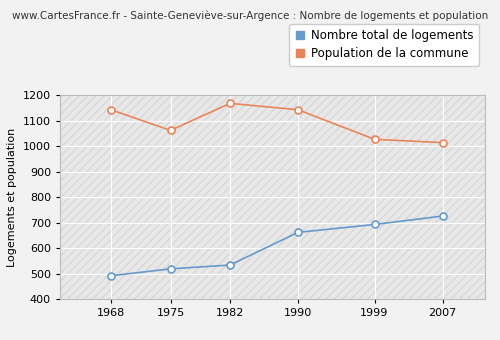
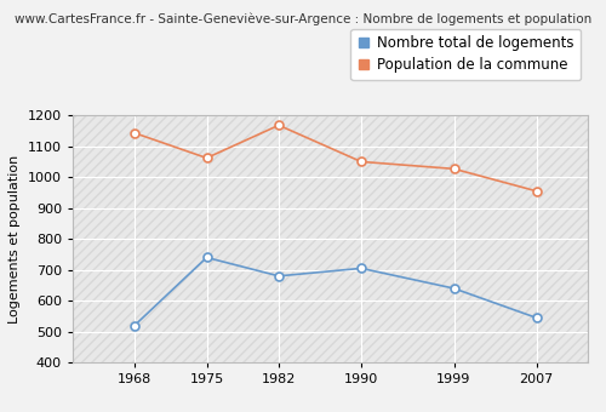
Nombre total de logements/1968: 492 -> 520
Nombre total de logements/1975: 519 -> 740
Nombre total de logements/1982: 534 -> 680
Nombre total de logements/1990: 662 -> 705
Population de la commune/1990: 1143 -> 1050
Nombre total de logements/1999: 693 -> 640
Nombre total de logements/2007: 726 -> 545
Population de la commune/2007: 1014 -> 955
